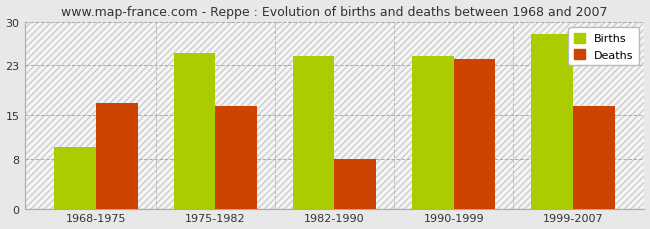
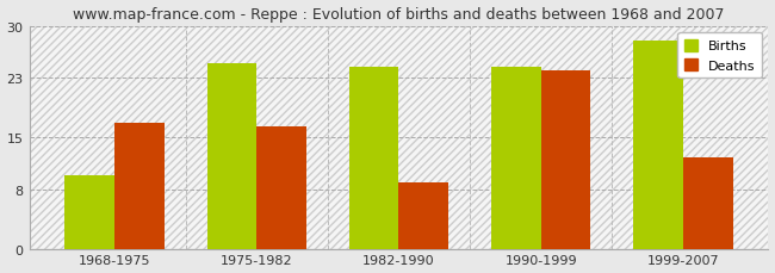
Deaths/1982-1990: 8.0 -> 9.0
Deaths/1999-2007: 16.5 -> 12.4
